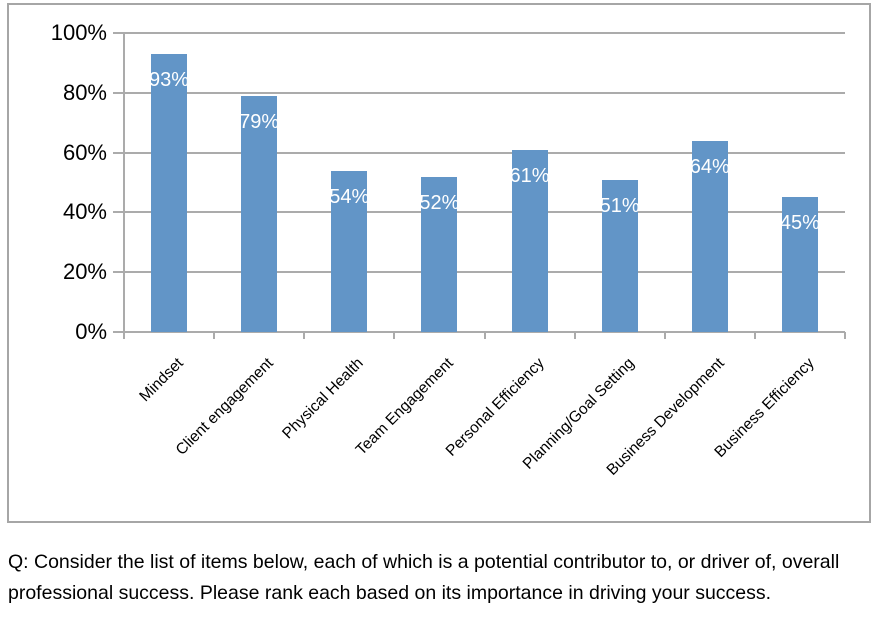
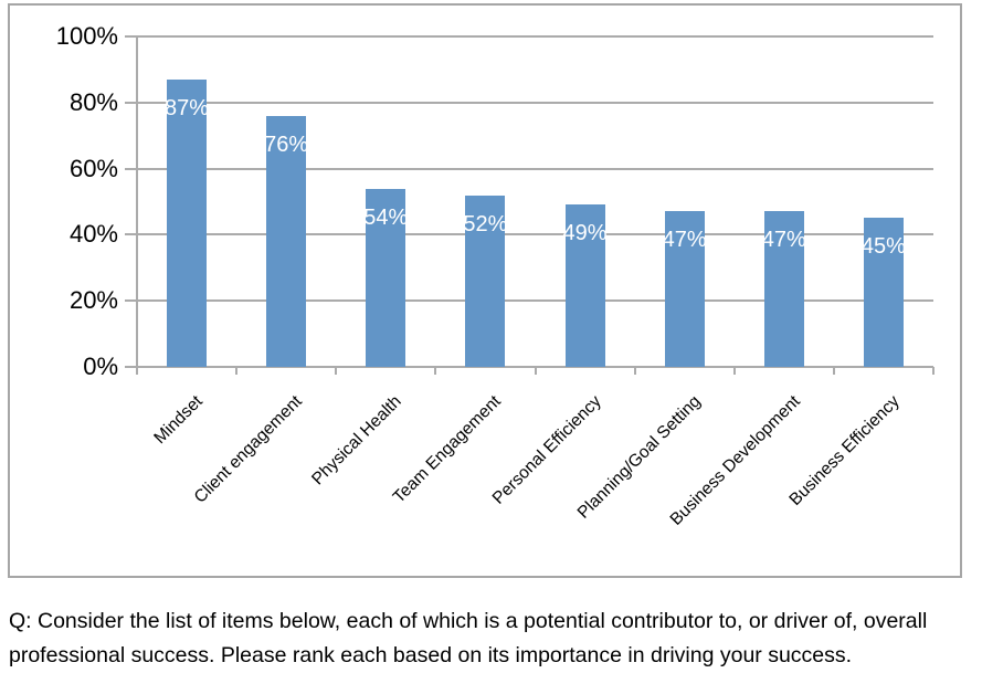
Mindset: 93% -> 87%
Client engagement: 79% -> 76%
Personal Efficiency: 61% -> 49%
Planning/Goal Setting: 51% -> 47%
Business Development: 64% -> 47%
